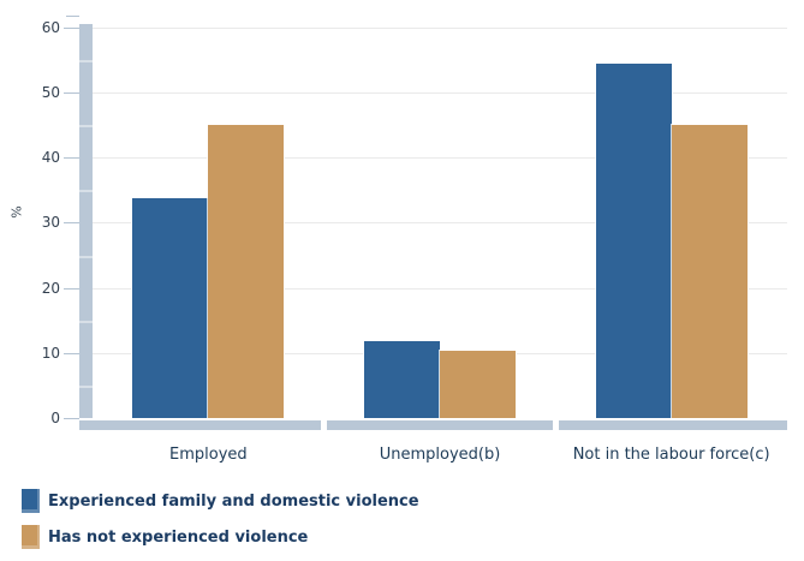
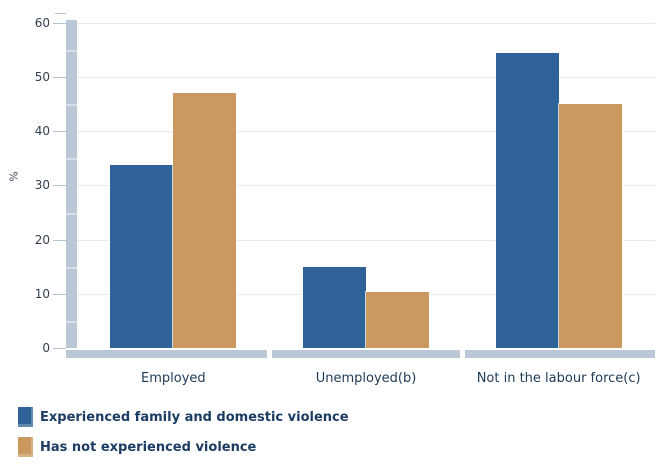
Has not experienced violence/Employed: 45 -> 47
Experienced family and domestic violence/Unemployed(b): 12 -> 15
